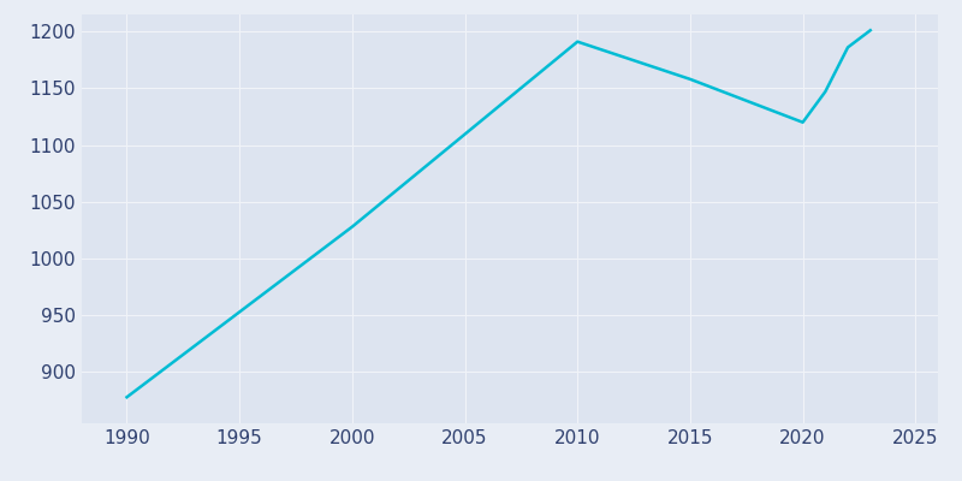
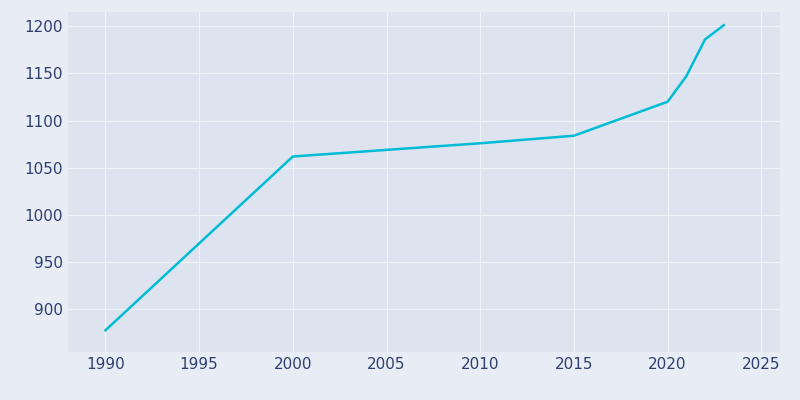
2000: 1028 -> 1062
2010: 1191 -> 1076
2015: 1158 -> 1084
